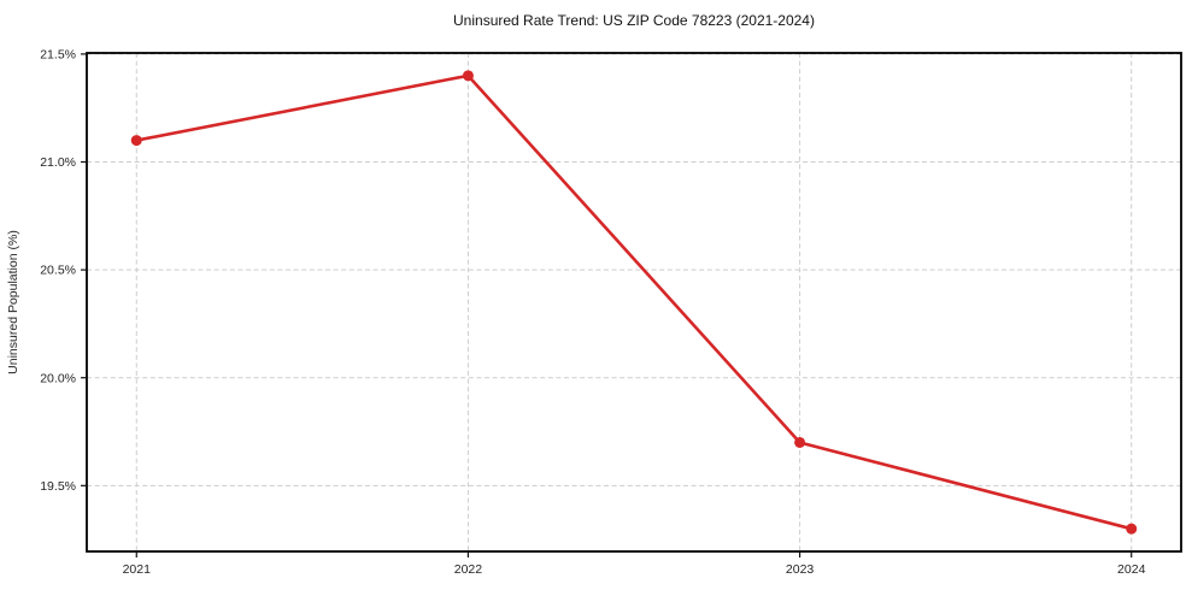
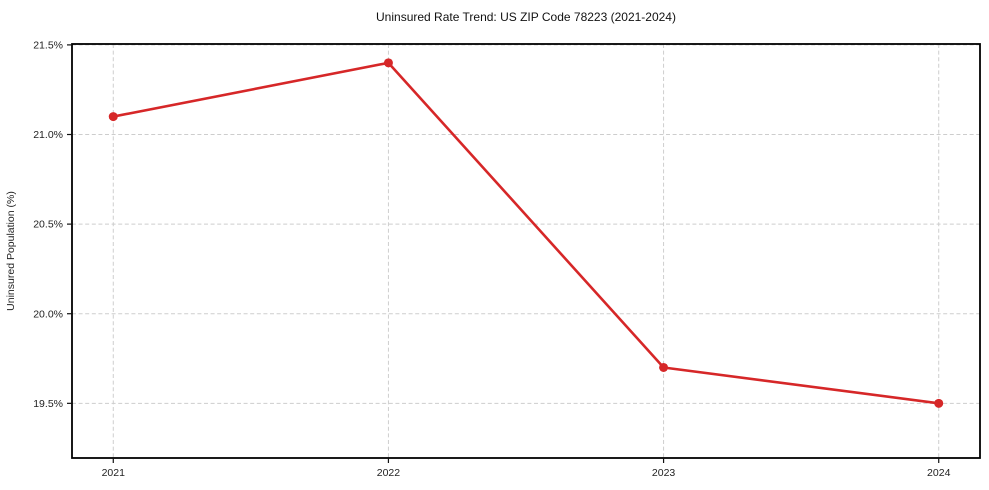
2024: 19.3% -> 19.5%
